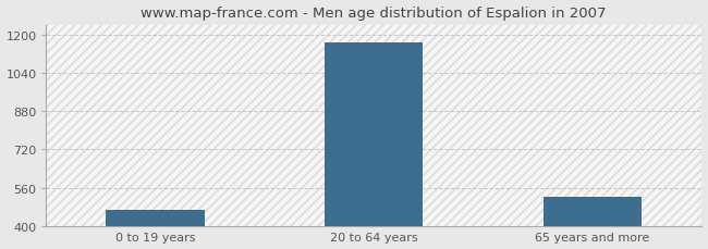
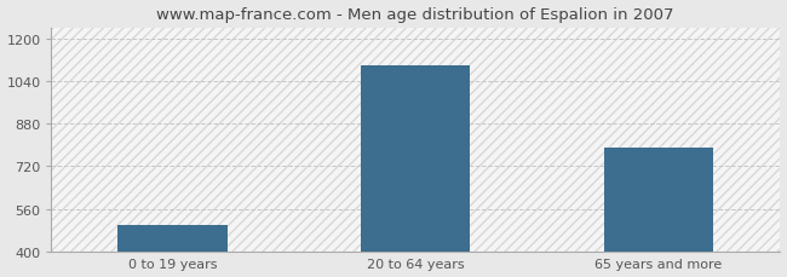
0 to 19 years: 468 -> 500
20 to 64 years: 1168 -> 1100
65 years and more: 524 -> 790
